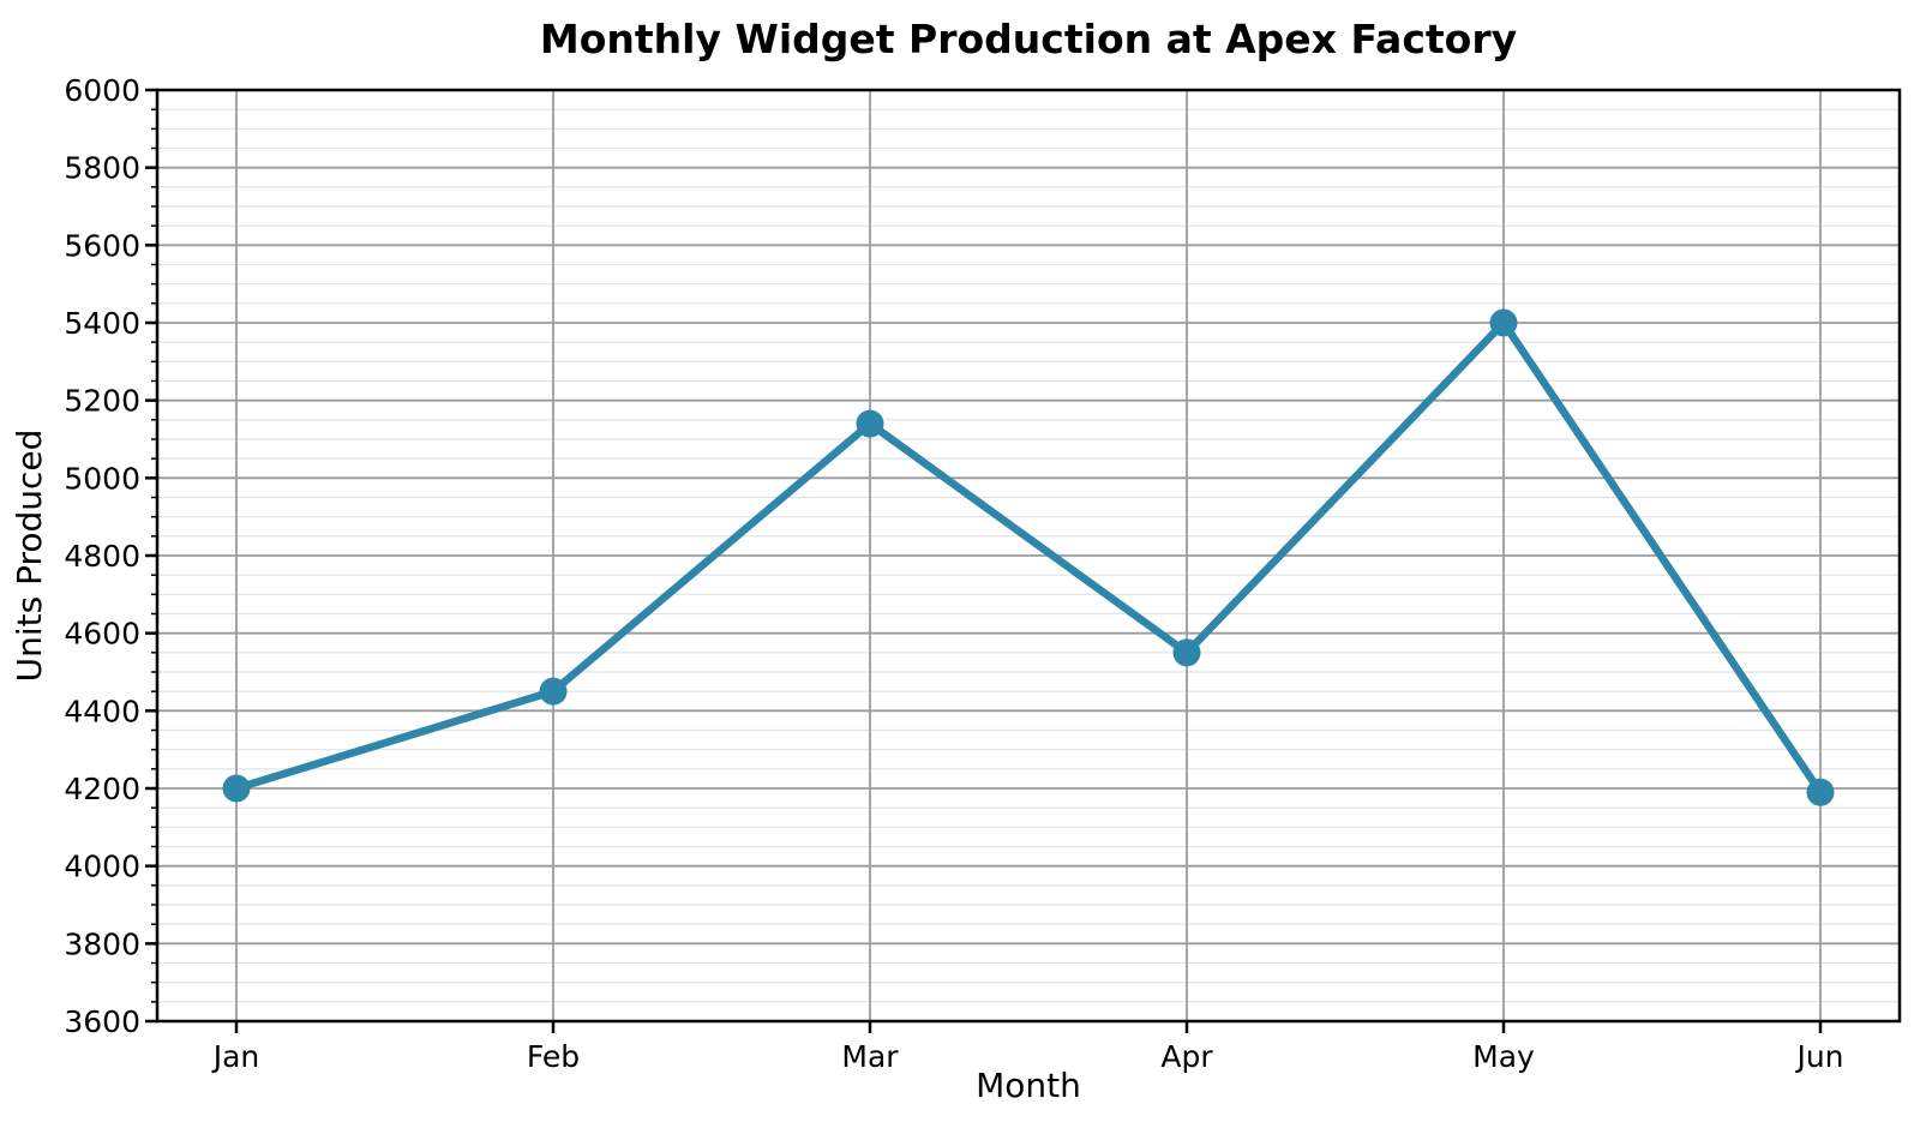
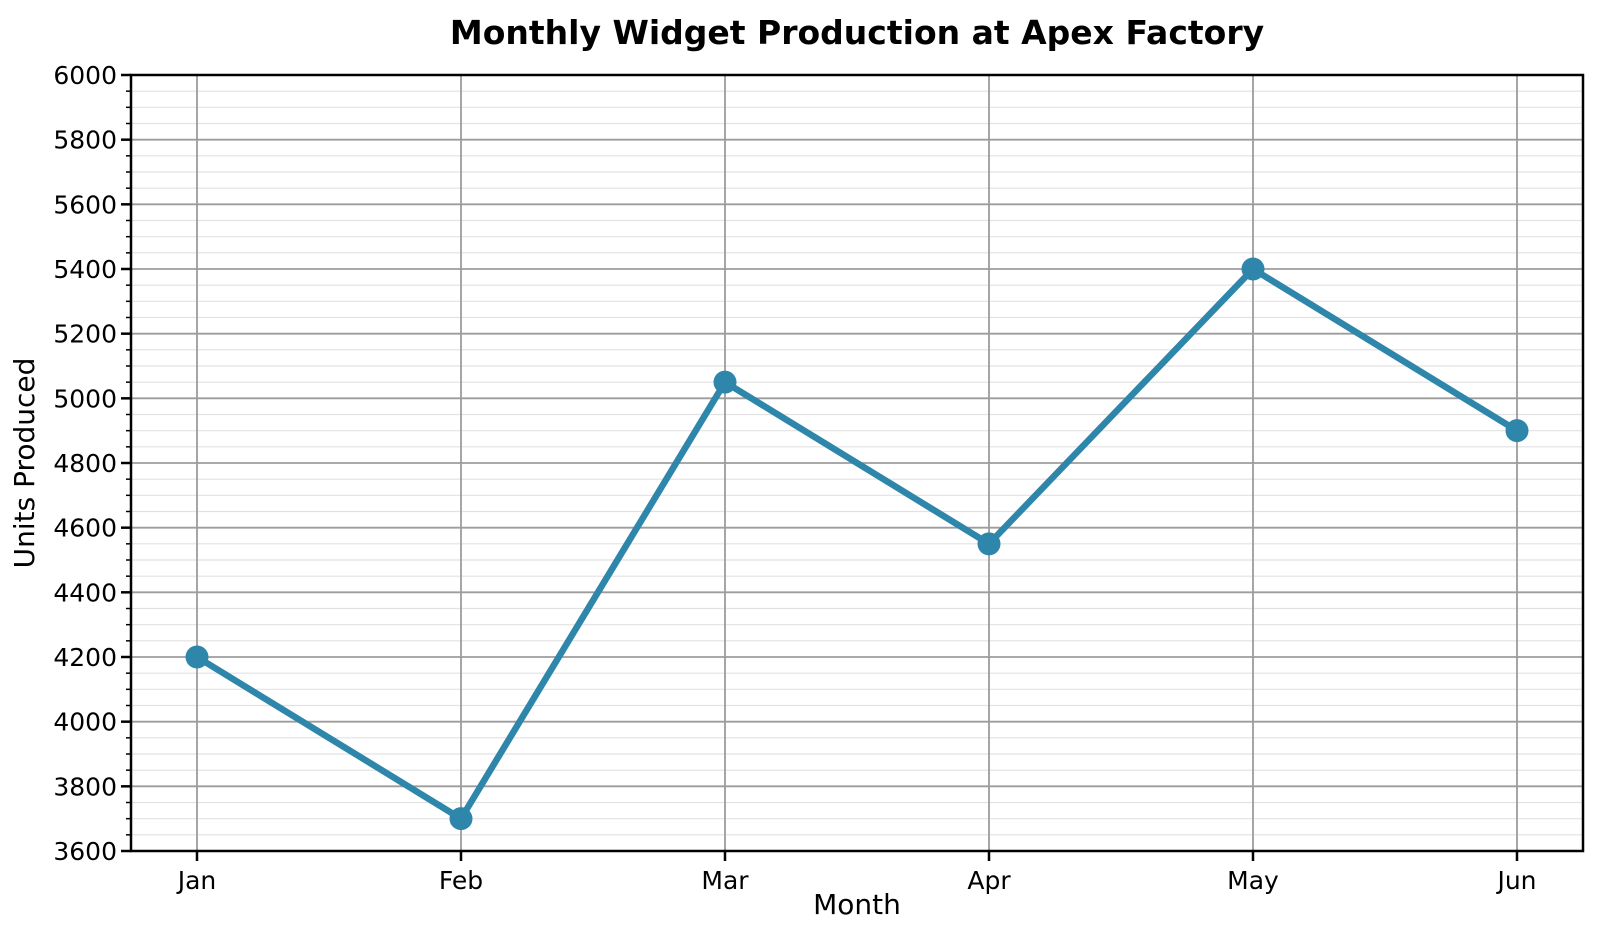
Feb: 4450 -> 3700
Mar: 5140 -> 5050
Jun: 4190 -> 4900
